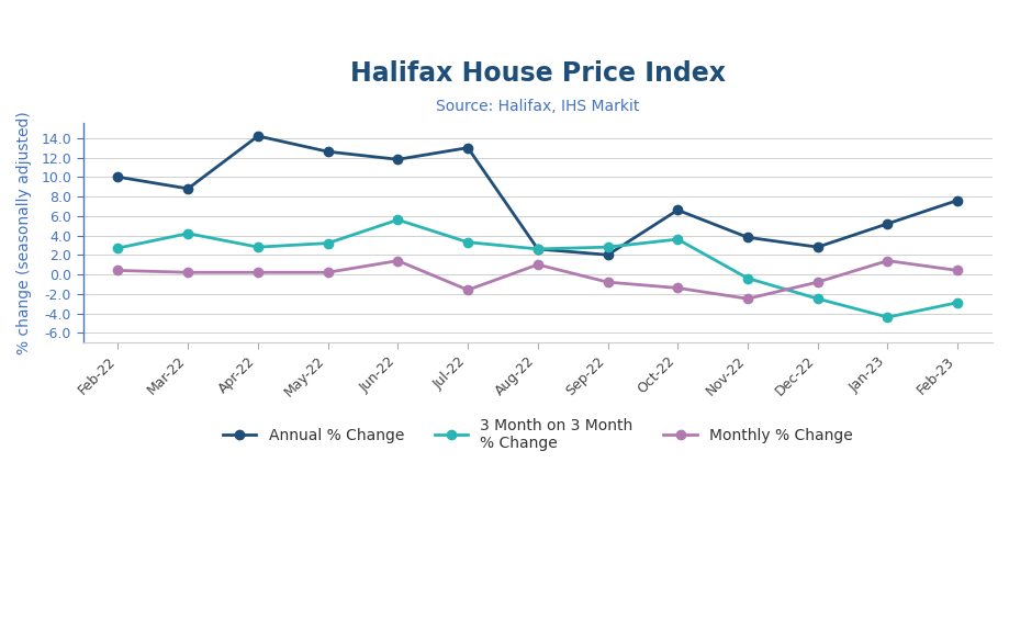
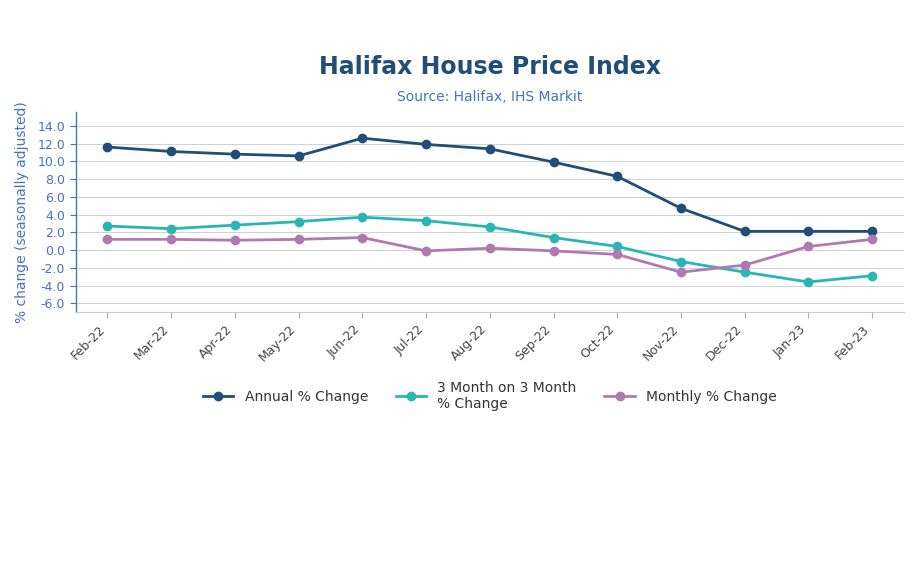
Annual % Change/Feb-22: 10.0 -> 11.6
Monthly % Change/Feb-22: 0.4 -> 1.2
Annual % Change/Mar-22: 8.8 -> 11.1
3 Month on 3 Month % Change/Mar-22: 4.2 -> 2.4
Monthly % Change/Mar-22: 0.2 -> 1.2
Annual % Change/Apr-22: 14.2 -> 10.8
Monthly % Change/Apr-22: 0.2 -> 1.1
Annual % Change/May-22: 12.6 -> 10.6
Monthly % Change/May-22: 0.2 -> 1.2
Annual % Change/Jun-22: 11.8 -> 12.6
3 Month on 3 Month % Change/Jun-22: 5.6 -> 3.7
Annual % Change/Jul-22: 13.0 -> 11.9
Monthly % Change/Jul-22: -1.6 -> -0.1
Annual % Change/Aug-22: 2.6 -> 11.4
Monthly % Change/Aug-22: 1.0 -> 0.2
Annual % Change/Sep-22: 2.0 -> 9.9
3 Month on 3 Month % Change/Sep-22: 2.8 -> 1.4
Monthly % Change/Sep-22: -0.8 -> -0.1
Annual % Change/Oct-22: 6.6 -> 8.3
3 Month on 3 Month % Change/Oct-22: 3.6 -> 0.4
Monthly % Change/Oct-22: -1.4 -> -0.5
Annual % Change/Nov-22: 3.8 -> 4.7
3 Month on 3 Month % Change/Nov-22: -0.4 -> -1.3
Annual % Change/Dec-22: 2.8 -> 2.1
Monthly % Change/Dec-22: -0.8 -> -1.7
Annual % Change/Jan-23: 5.2 -> 2.1
3 Month on 3 Month % Change/Jan-23: -4.4 -> -3.6
Monthly % Change/Jan-23: 1.4 -> 0.4
Annual % Change/Feb-23: 7.6 -> 2.1
Monthly % Change/Feb-23: 0.4 -> 1.2
